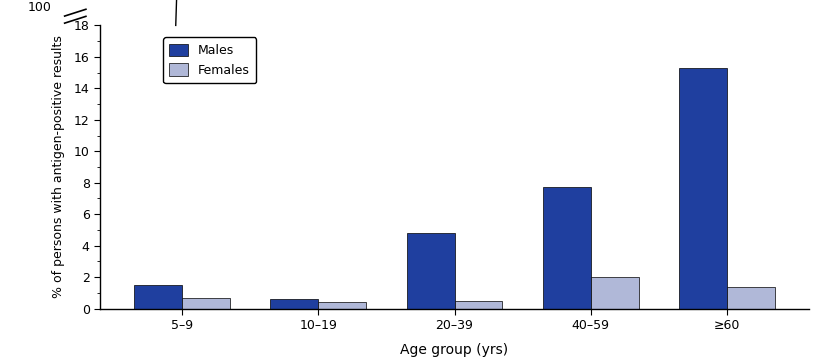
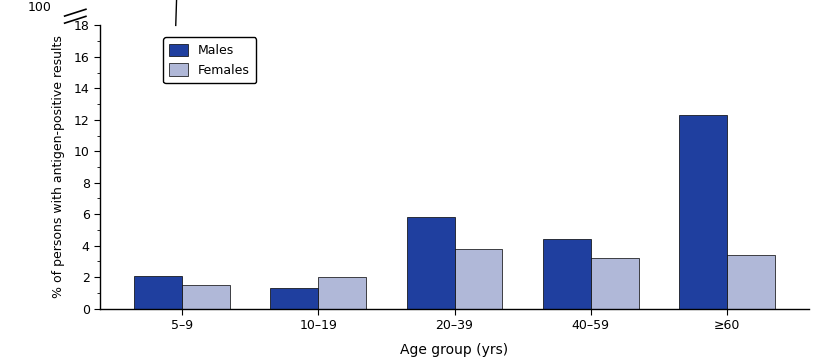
Males/5–9: 1.5 -> 2.1
Females/5–9: 0.7 -> 1.5
Males/10–19: 0.6 -> 1.3
Females/10–19: 0.4 -> 2.0
Males/20–39: 4.8 -> 5.8
Females/20–39: 0.5 -> 3.8
Males/40–59: 7.7 -> 4.4
Females/40–59: 2.0 -> 3.2
Males/≥60: 15.3 -> 12.3
Females/≥60: 1.4 -> 3.4
